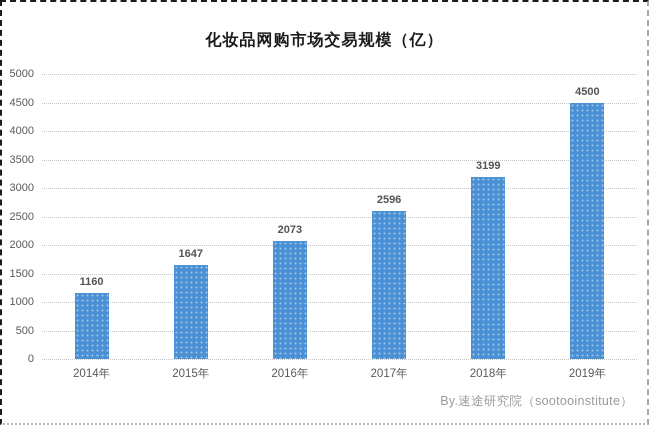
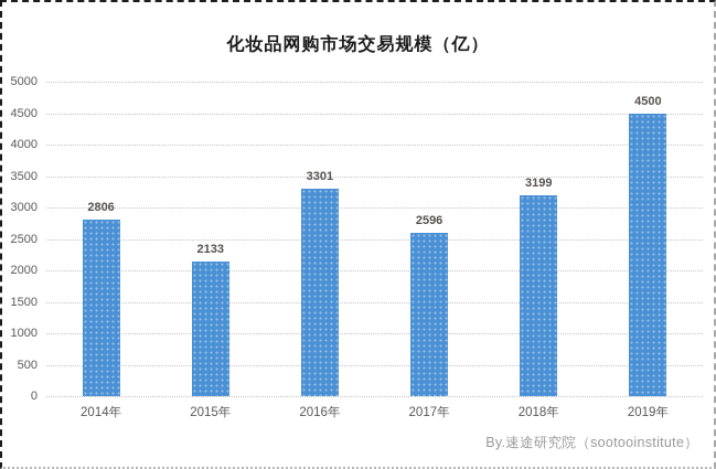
2014年: 1160 -> 2806
2015年: 1647 -> 2133
2016年: 2073 -> 3301
